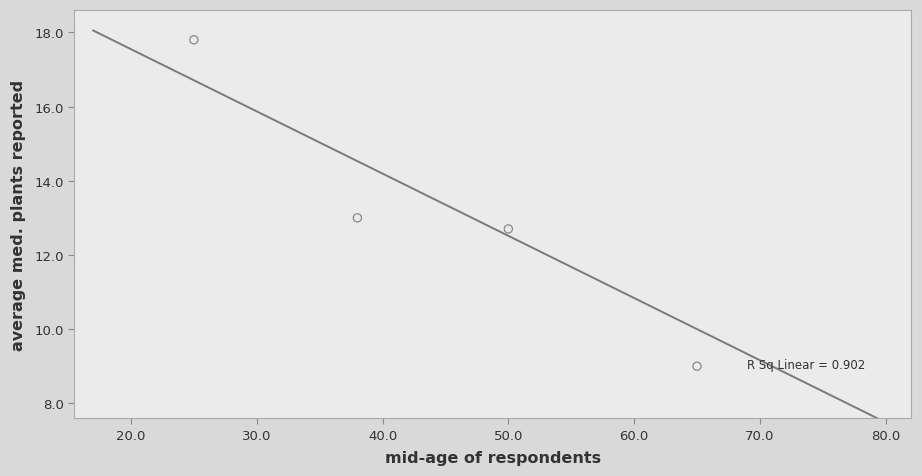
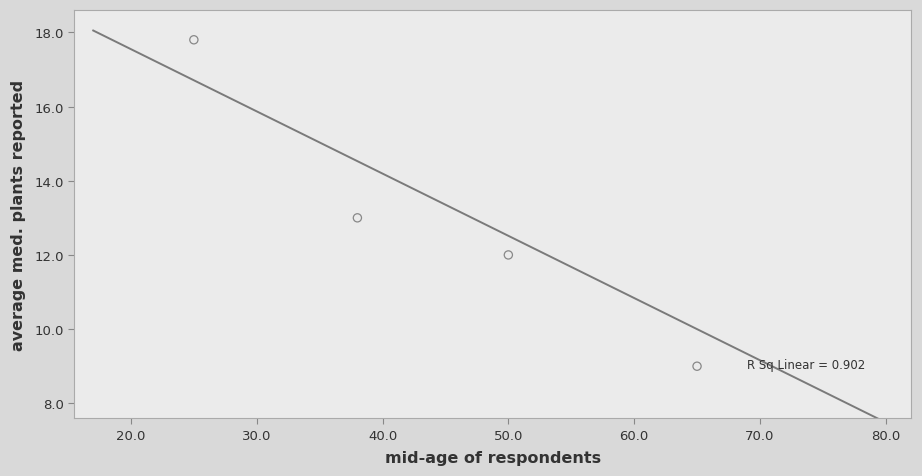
50.0: 12.7 -> 12.0
